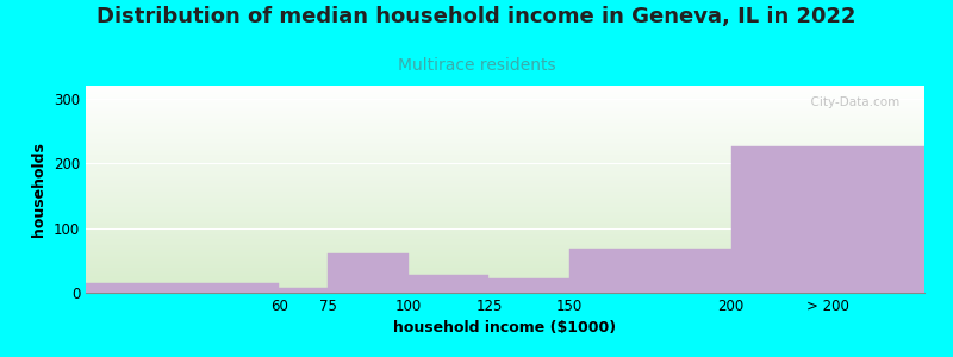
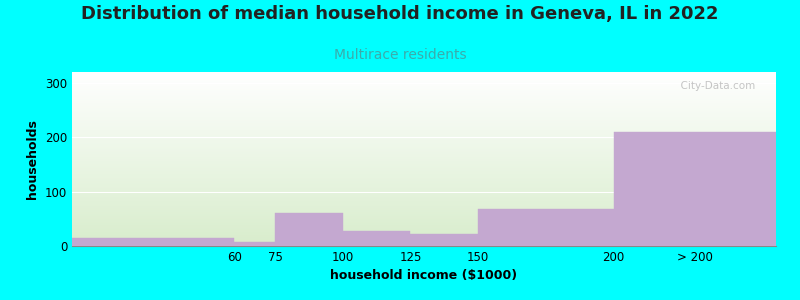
> 200: 226 -> 210
